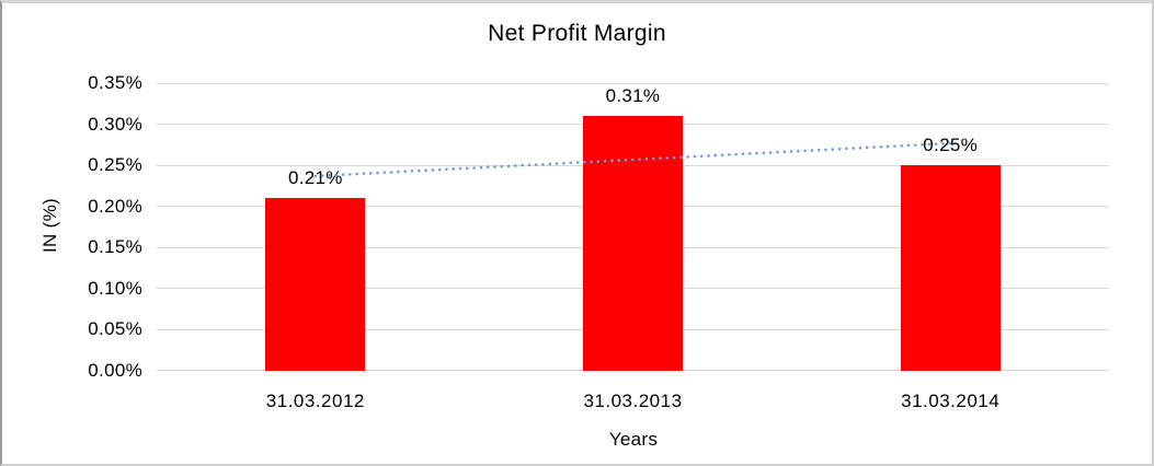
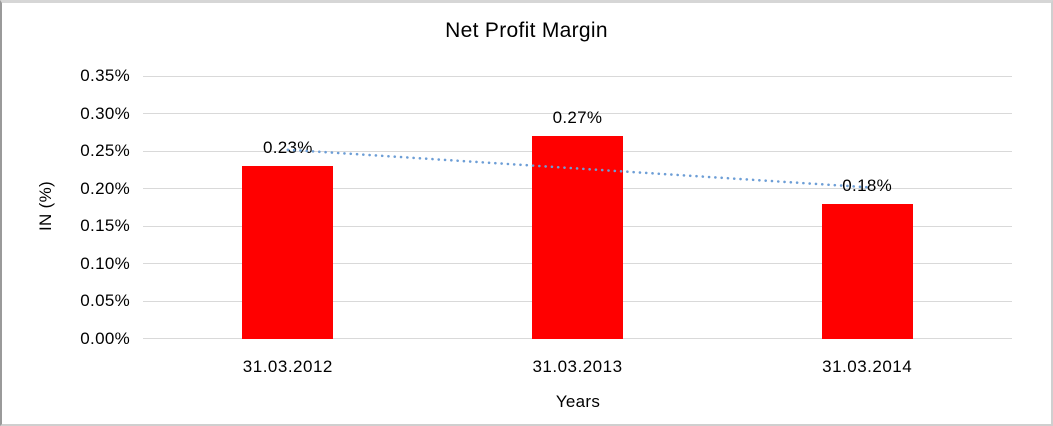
31.03.2012: 0.21% -> 0.23%
31.03.2013: 0.31% -> 0.27%
31.03.2014: 0.25% -> 0.18%
